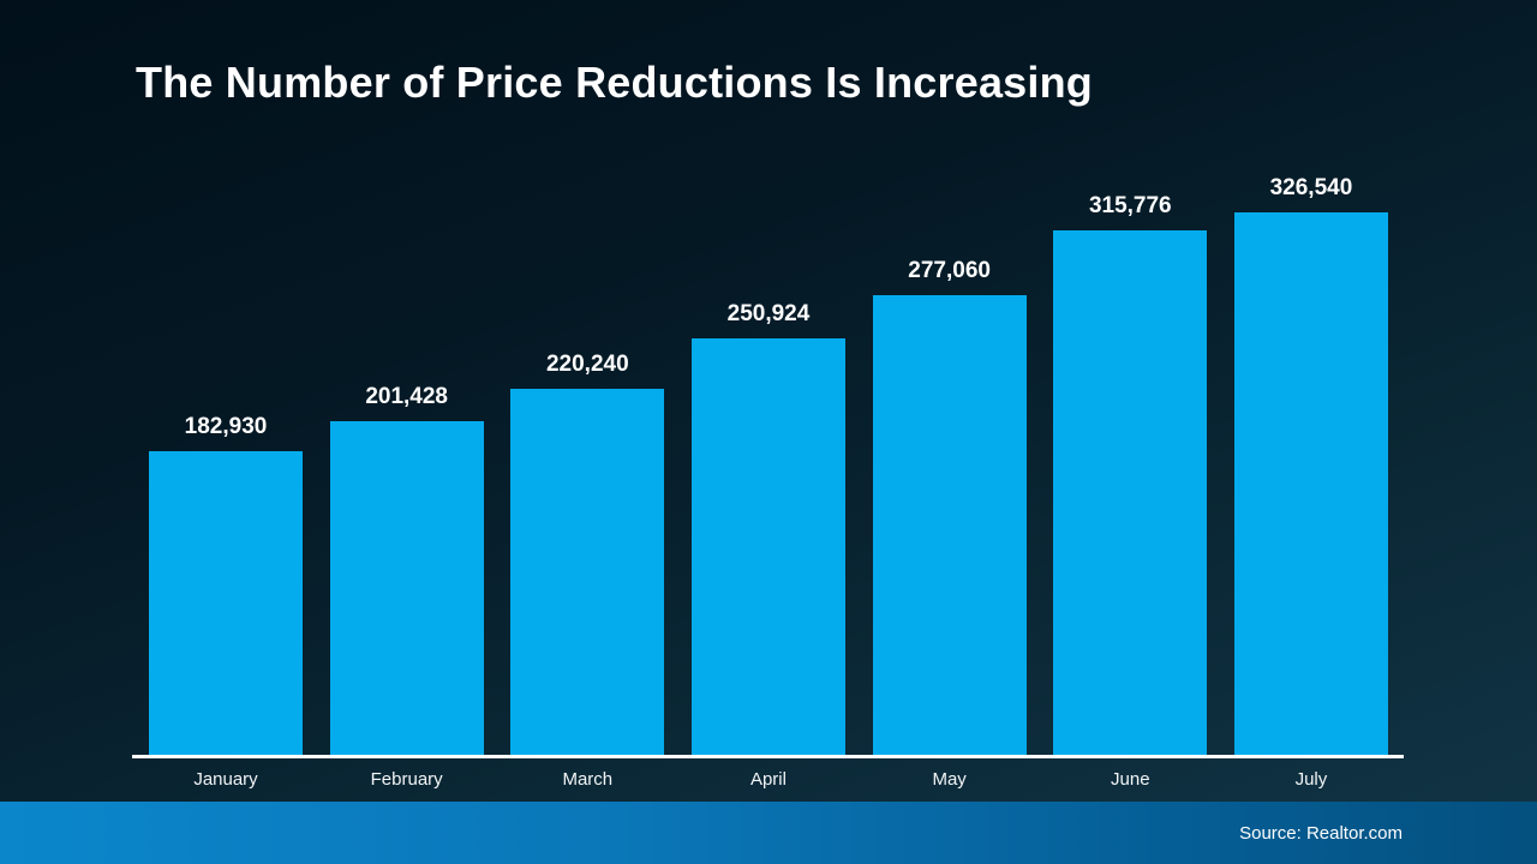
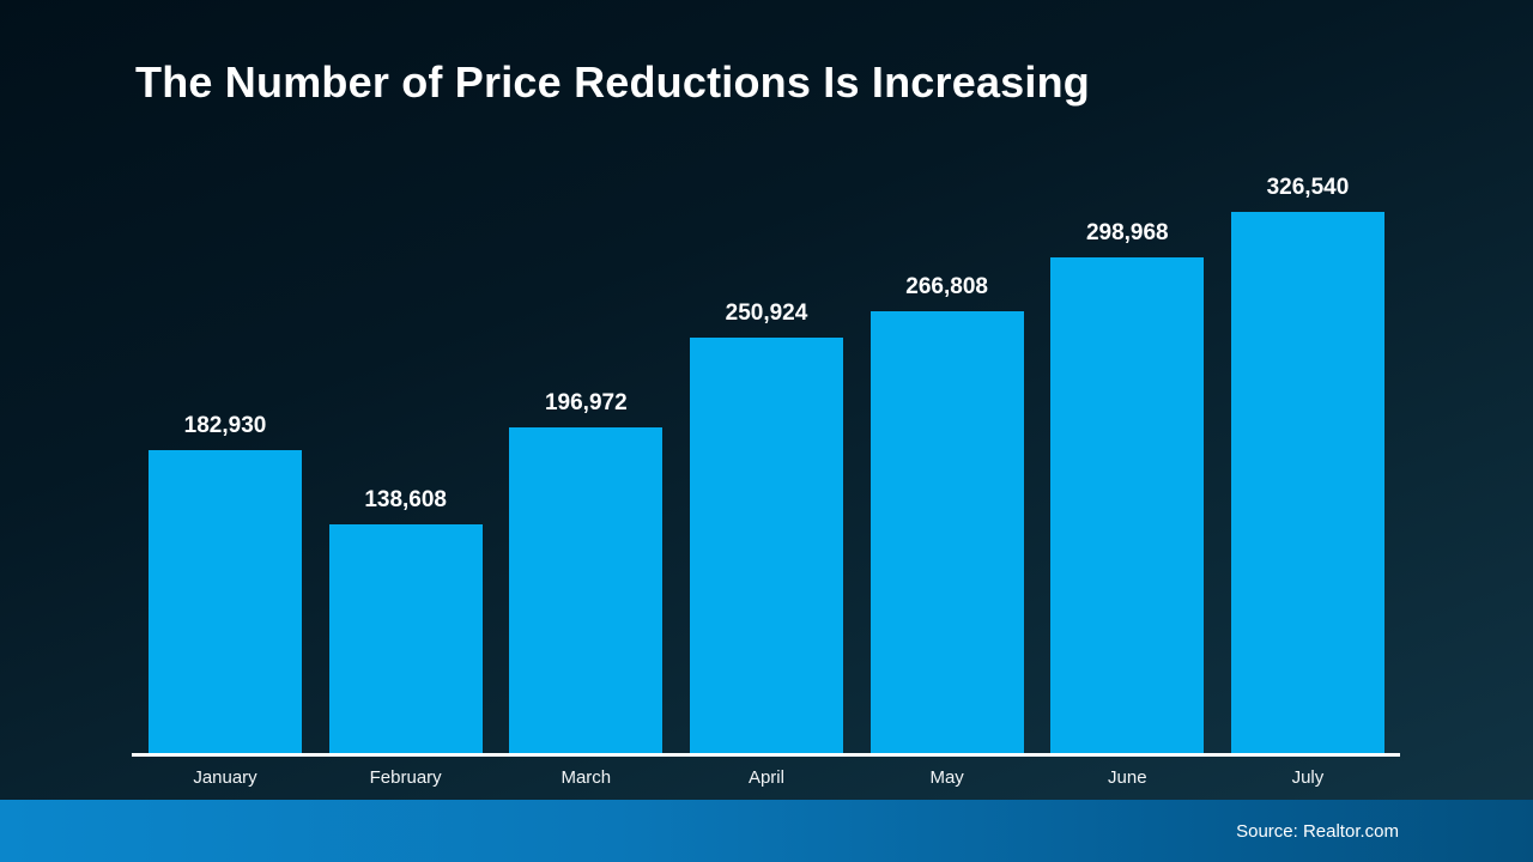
February: 201,428 -> 138,608
March: 220,240 -> 196,972
May: 277,060 -> 266,808
June: 315,776 -> 298,968
